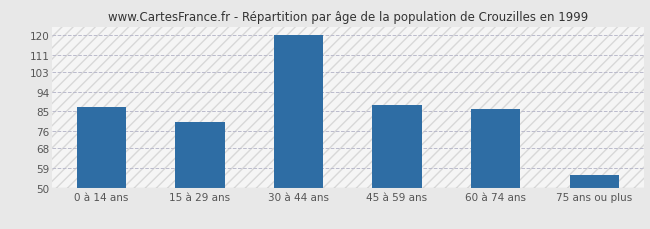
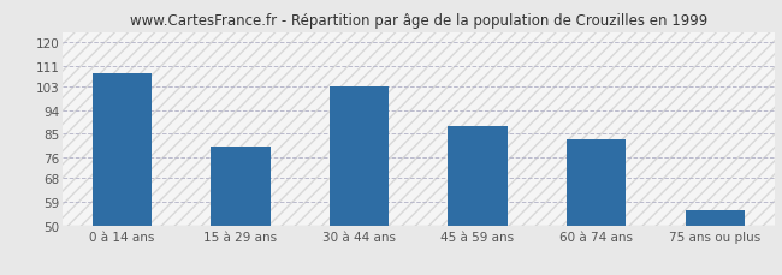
0 à 14 ans: 87 -> 108
30 à 44 ans: 120 -> 103
60 à 74 ans: 86 -> 83
